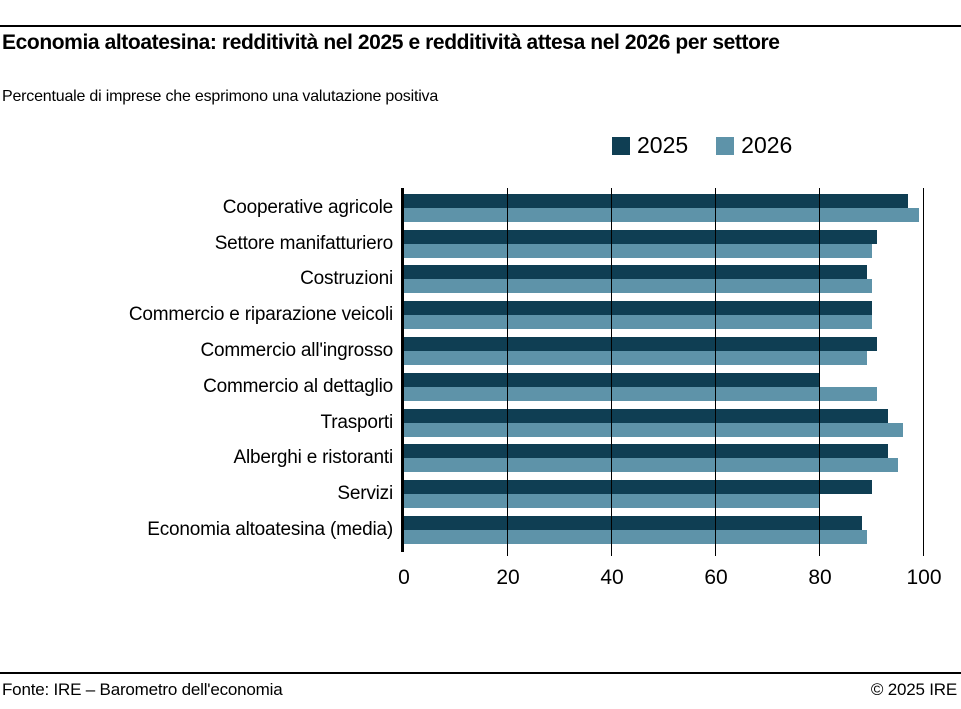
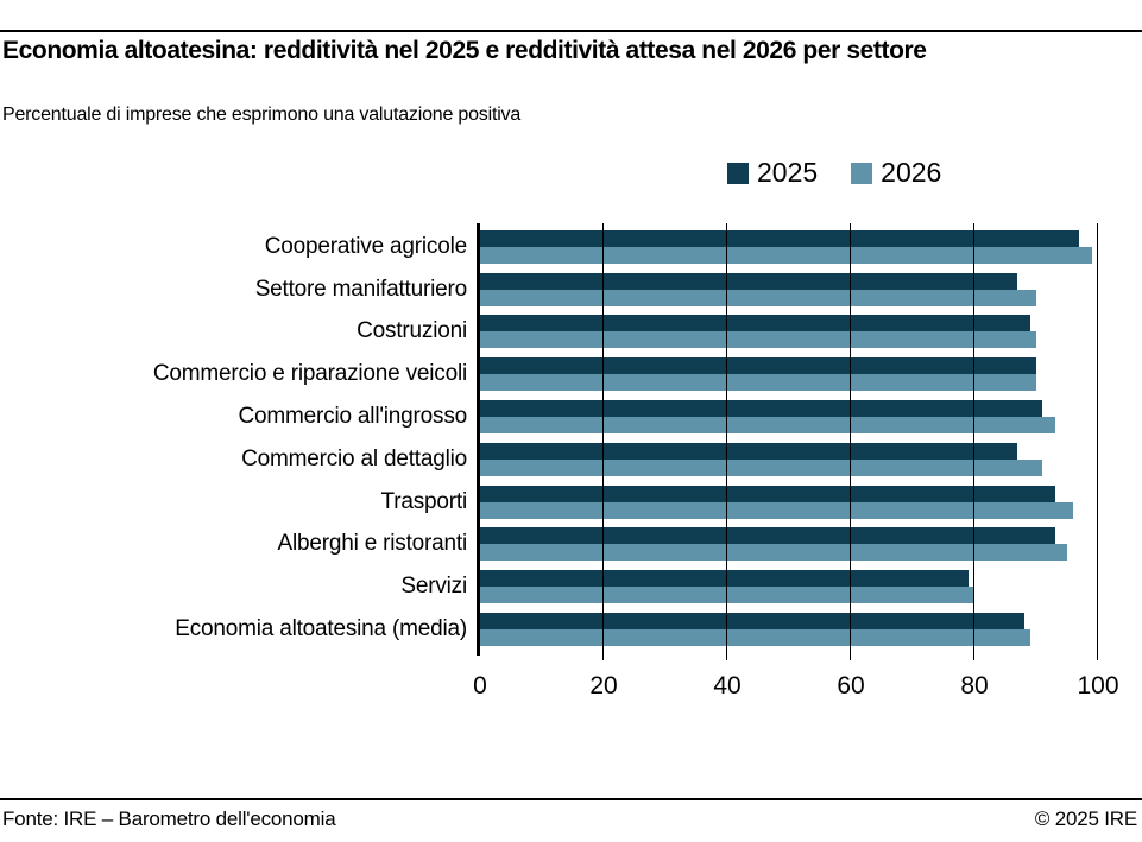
2025/Settore manifatturiero: 91 -> 87
2026/Commercio all'ingrosso: 89 -> 93
2025/Commercio al dettaglio: 80 -> 87
2025/Servizi: 90 -> 79
